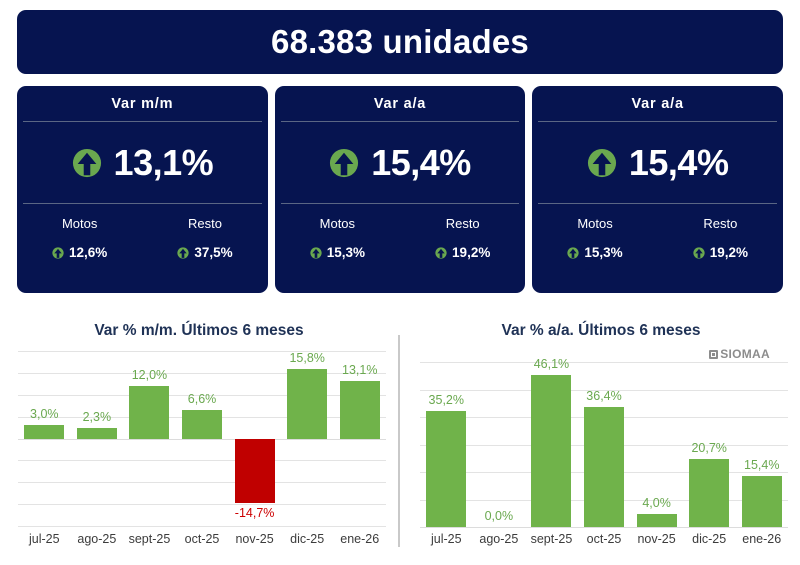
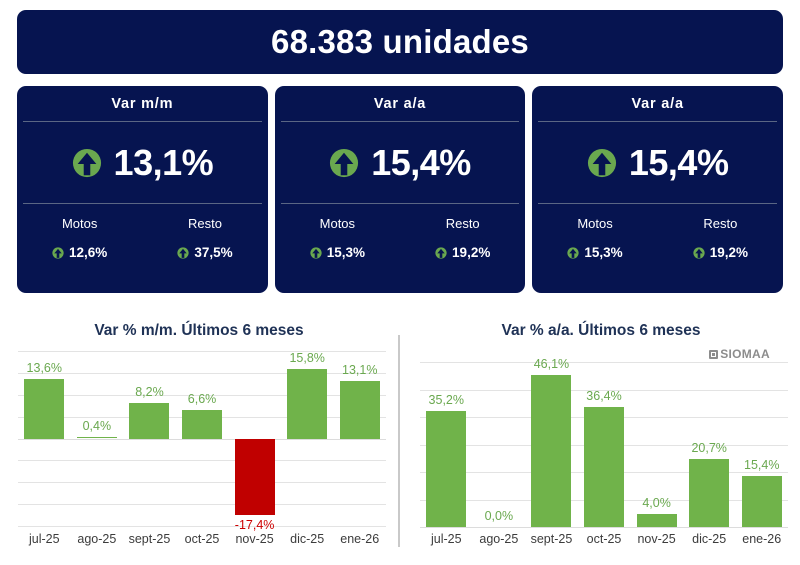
Var % m/m. Últimos 6 meses/jul-25: 3,0% -> 13,6%
Var % m/m. Últimos 6 meses/ago-25: 2,3% -> 0,4%
Var % m/m. Últimos 6 meses/sept-25: 12,0% -> 8,2%
Var % m/m. Últimos 6 meses/nov-25: -14,7% -> -17,4%
